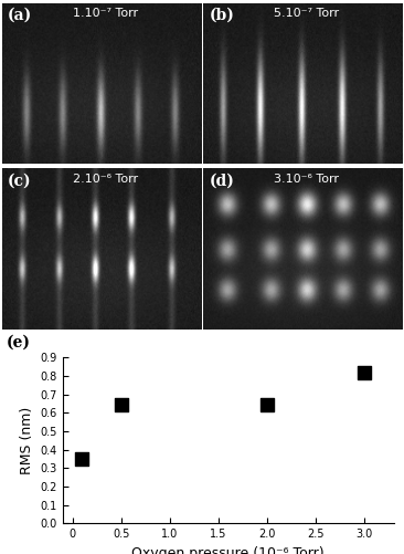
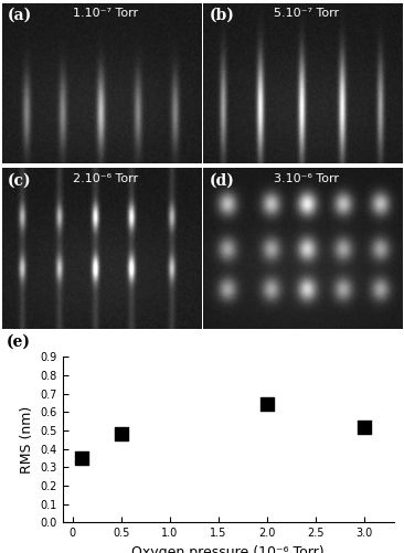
0.5: 0.65 -> 0.48
3.0: 0.82 -> 0.52
